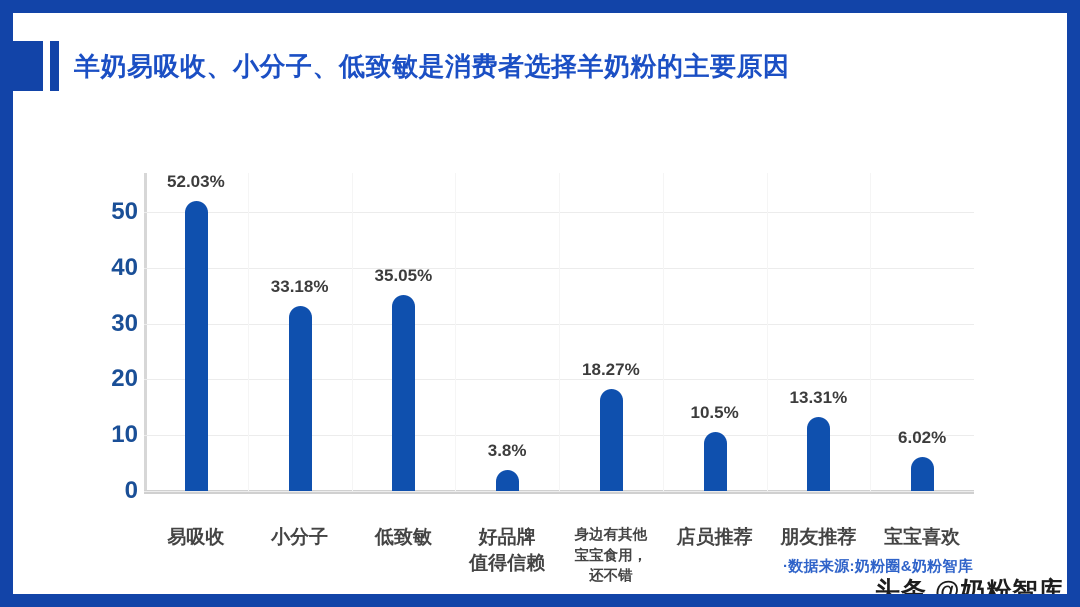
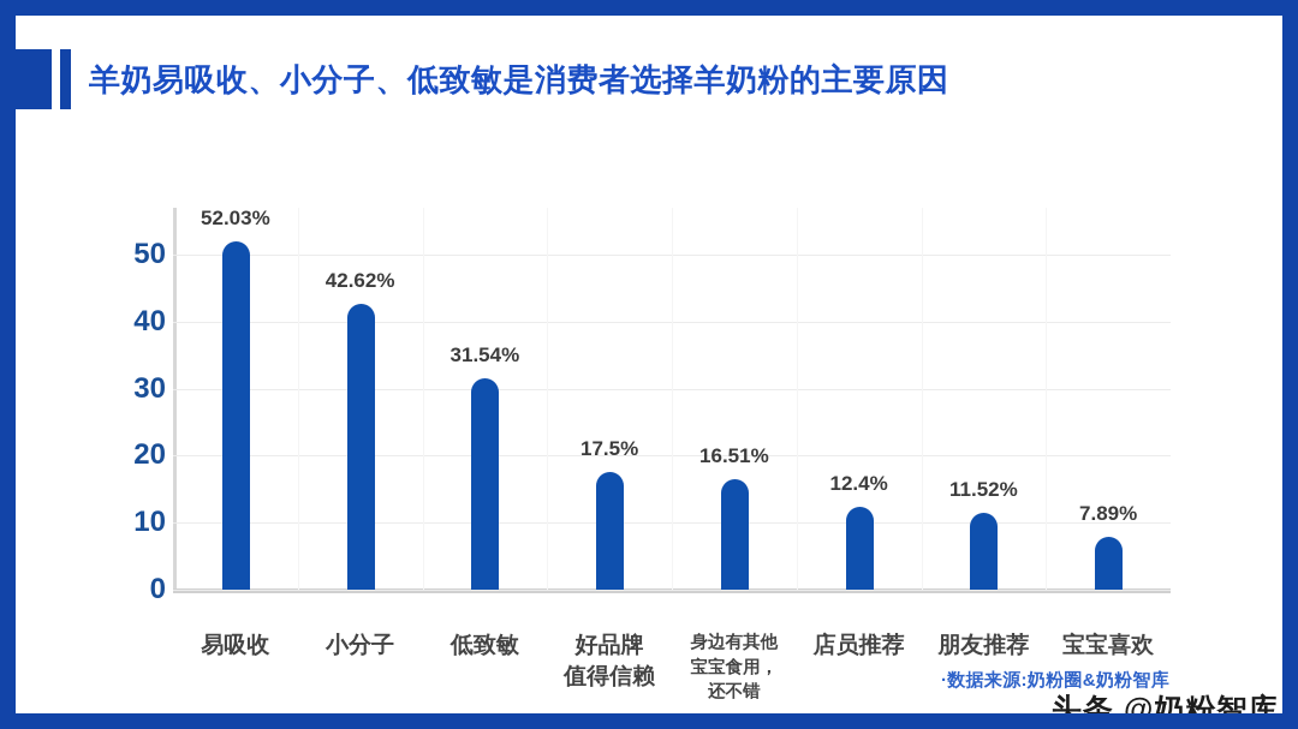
小分子: 33.18% -> 42.62%
低致敏: 35.05% -> 31.54%
好品牌 值得信赖: 3.8% -> 17.5%
身边有其他 宝宝食用， 还不错: 18.27% -> 16.51%
店员推荐: 10.5% -> 12.4%
朋友推荐: 13.31% -> 11.52%
宝宝喜欢: 6.02% -> 7.89%
